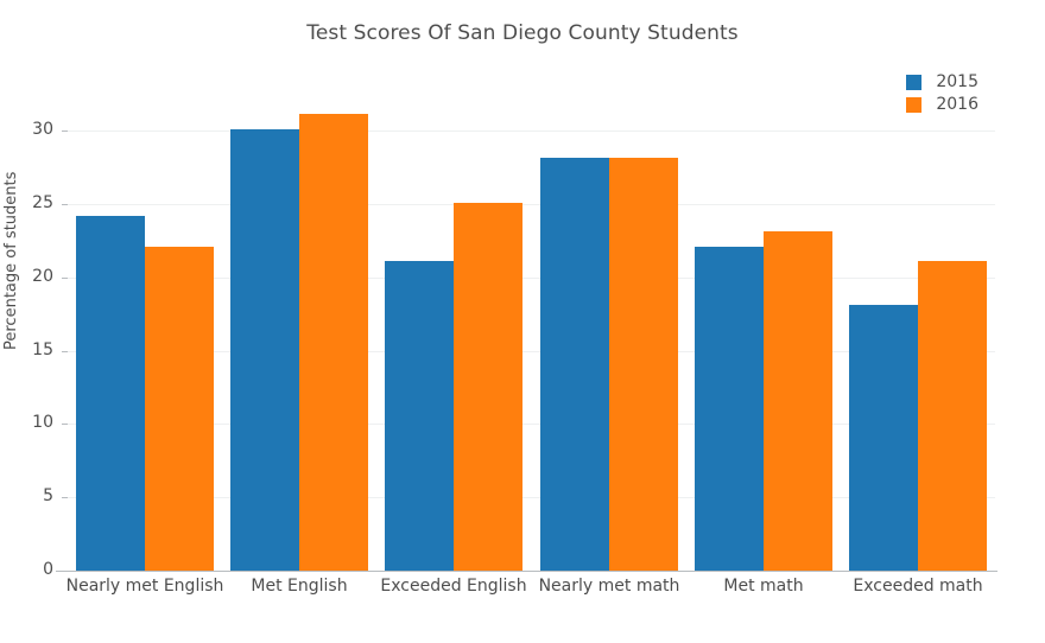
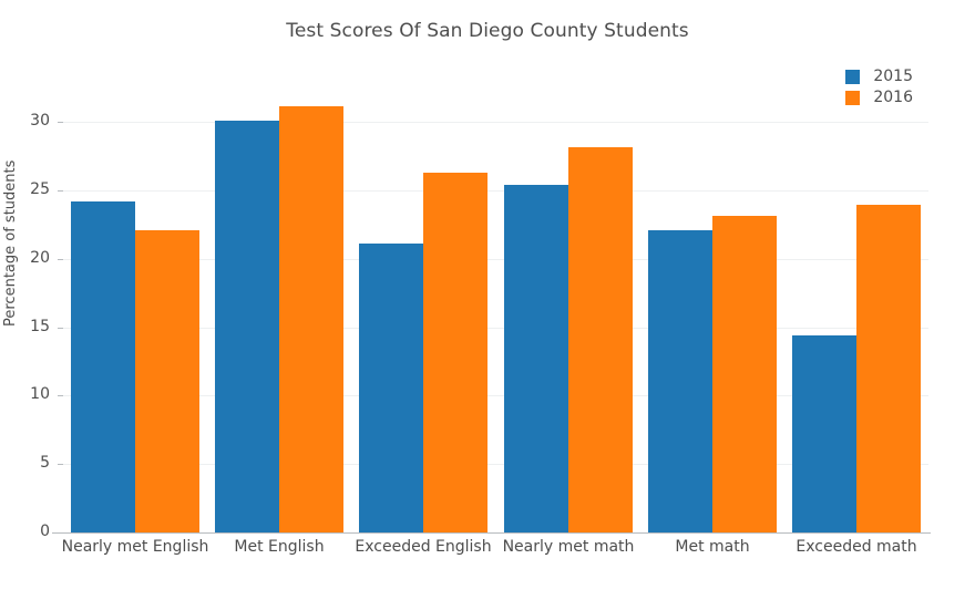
2016/Exceeded English: 25.1 -> 26.3
2015/Nearly met math: 28.1 -> 25.4
2015/Exceeded math: 18.1 -> 14.4
2016/Exceeded math: 21.1 -> 23.9
